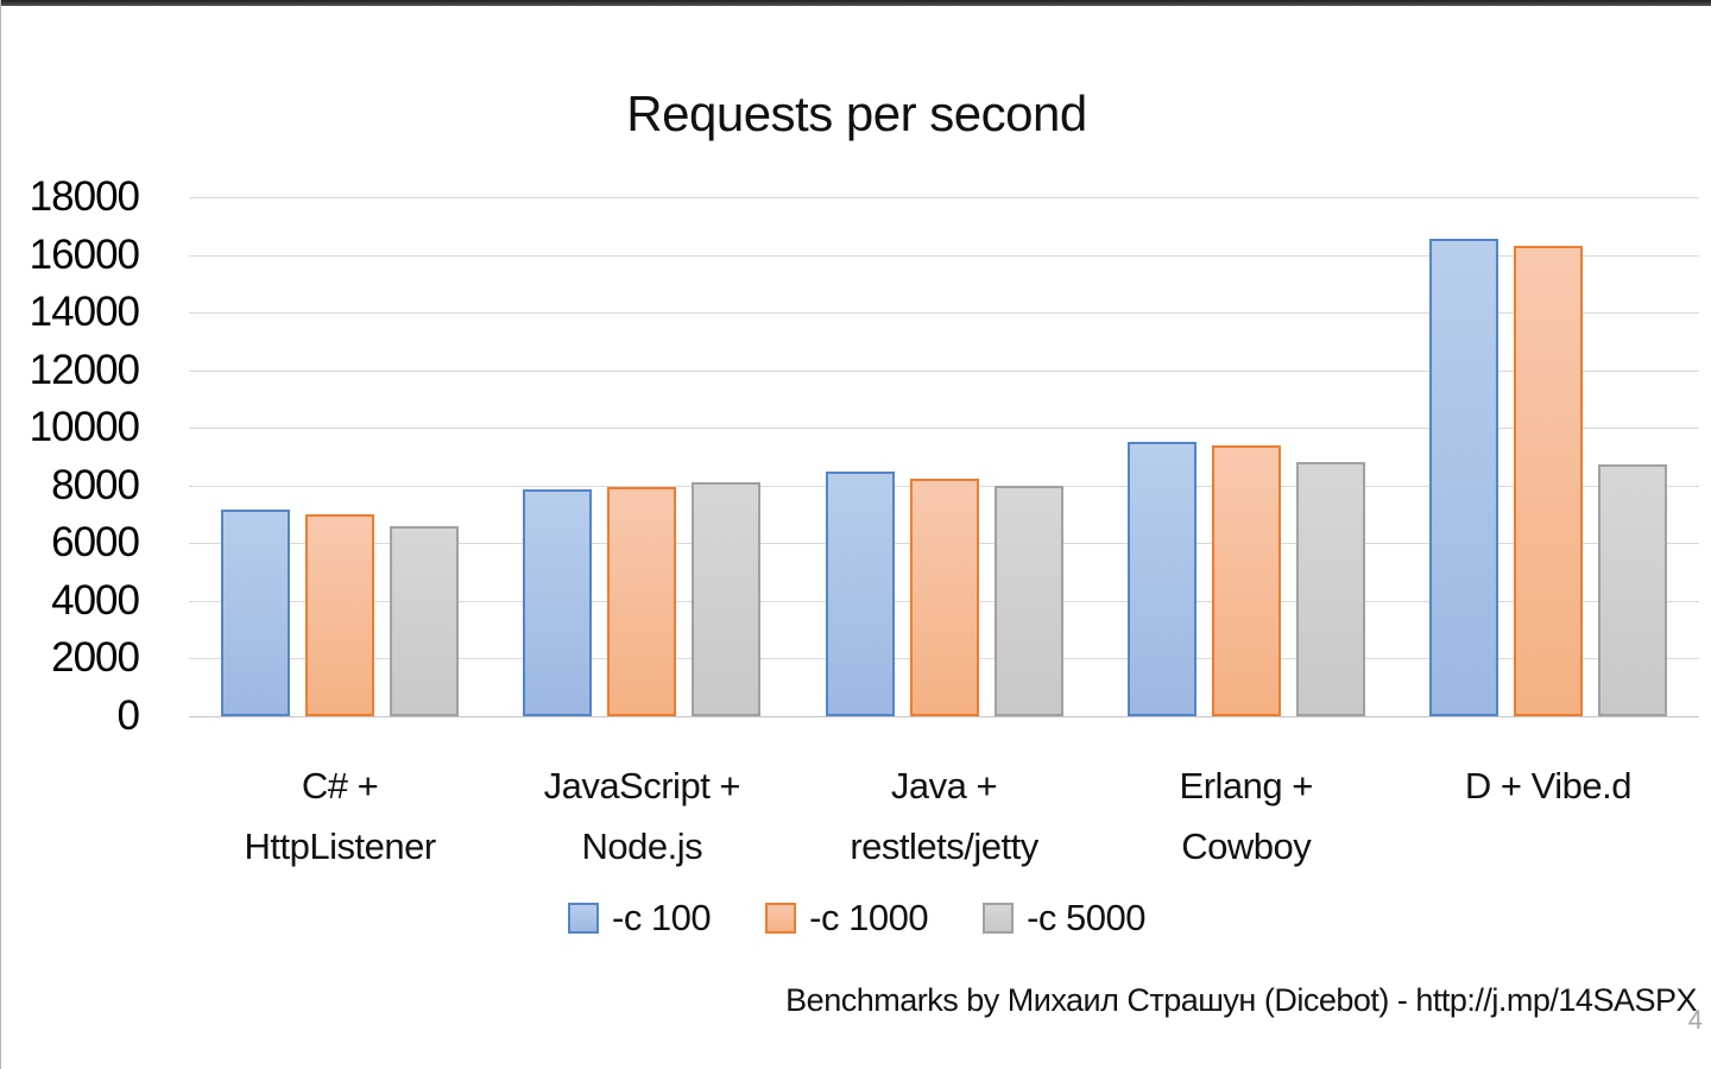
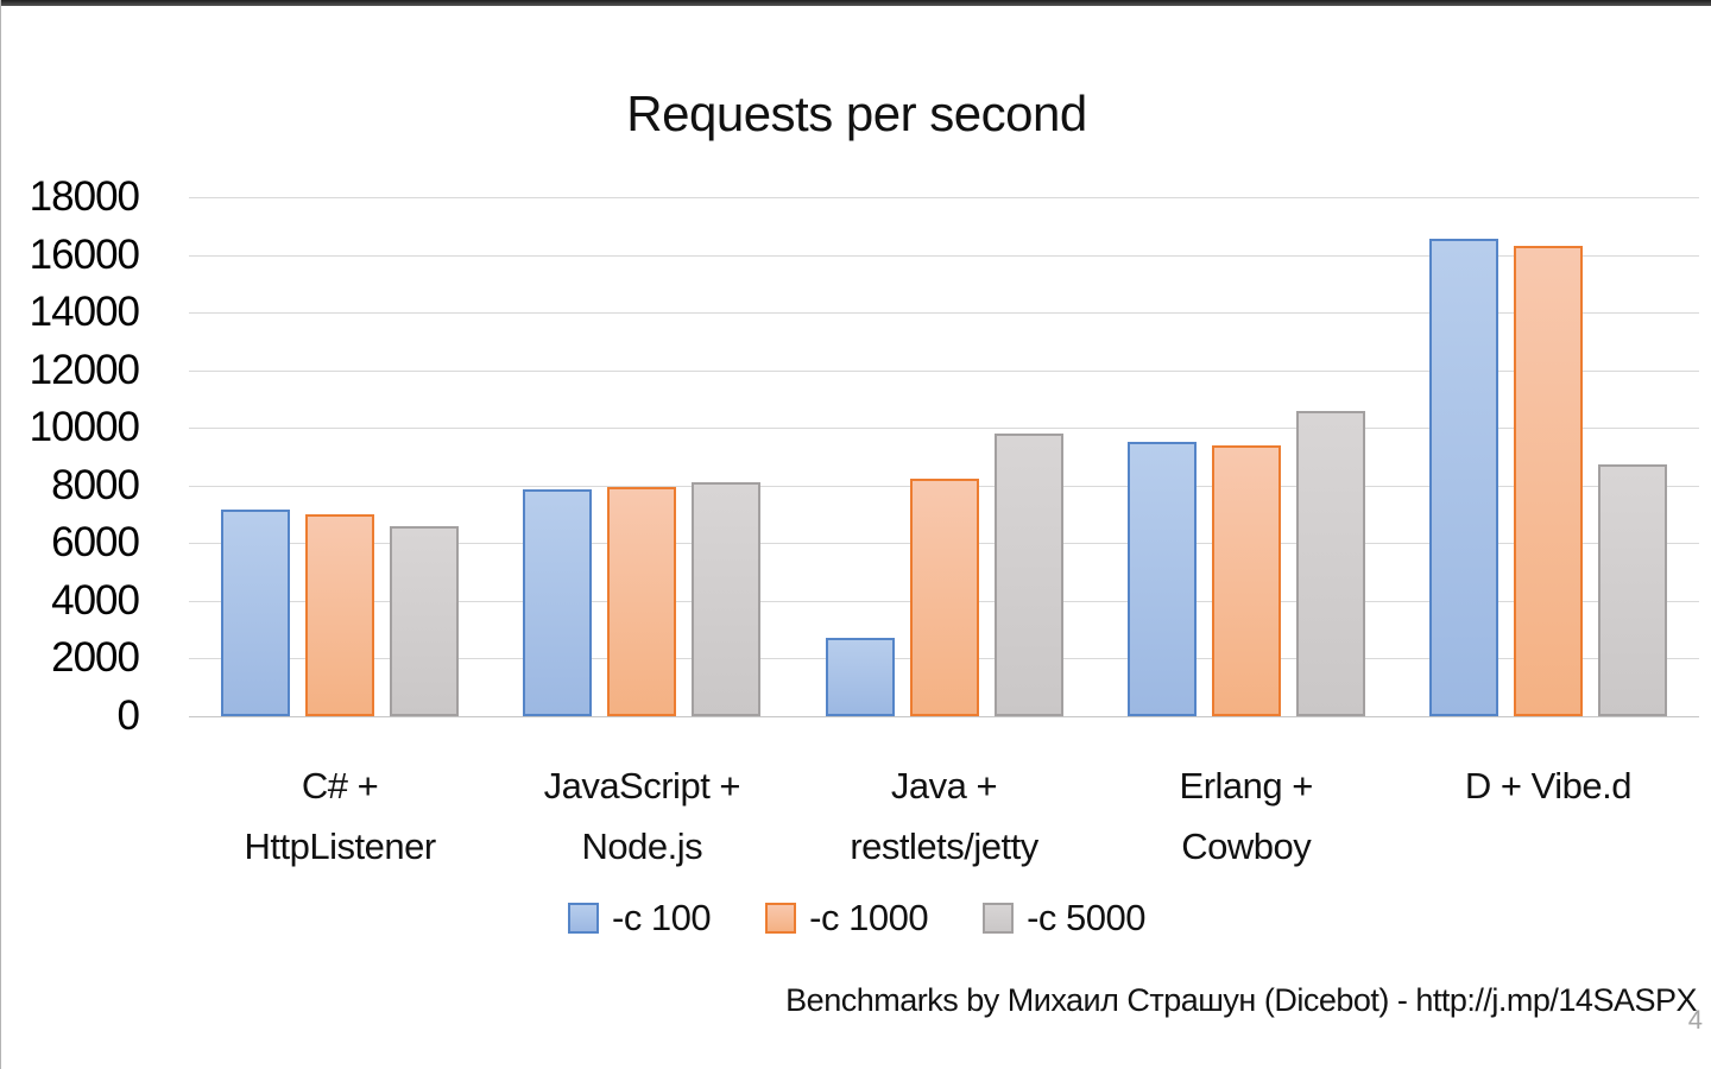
-c 100/Java + restlets/jetty: 8500 -> 2700
-c 5000/Java + restlets/jetty: 8000 -> 9800
-c 5000/Erlang + Cowboy: 8800 -> 10600
